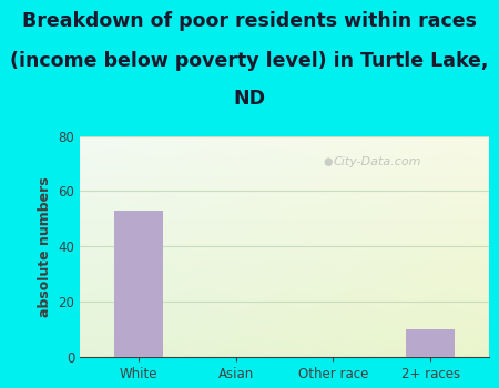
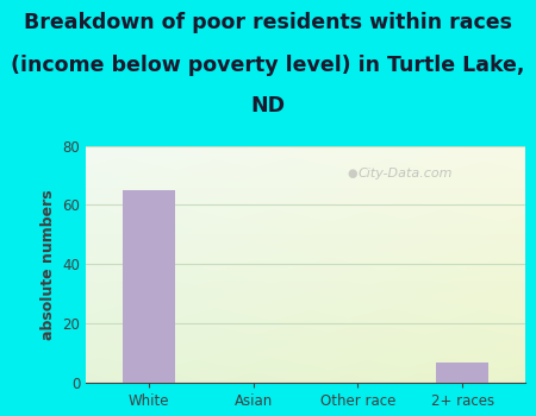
White: 53 -> 65
2+ races: 10 -> 7
